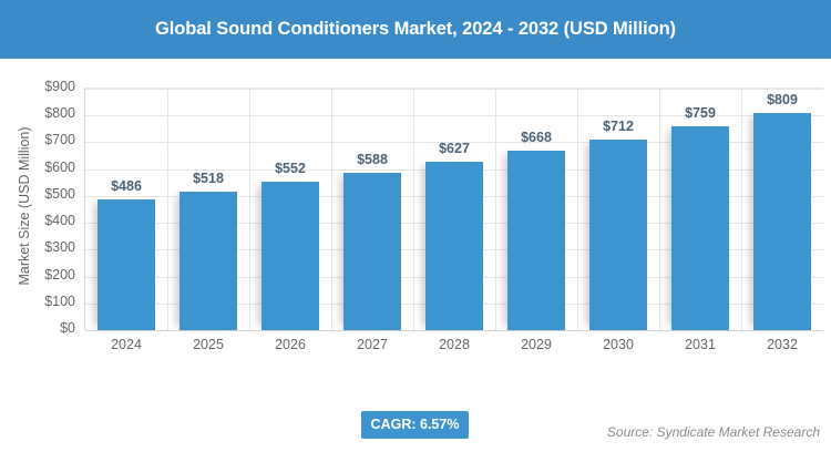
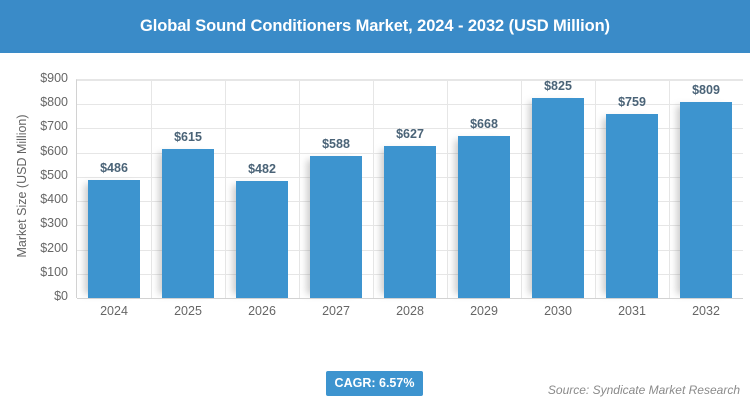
2025: $518 -> $615
2026: $552 -> $482
2030: $712 -> $825
